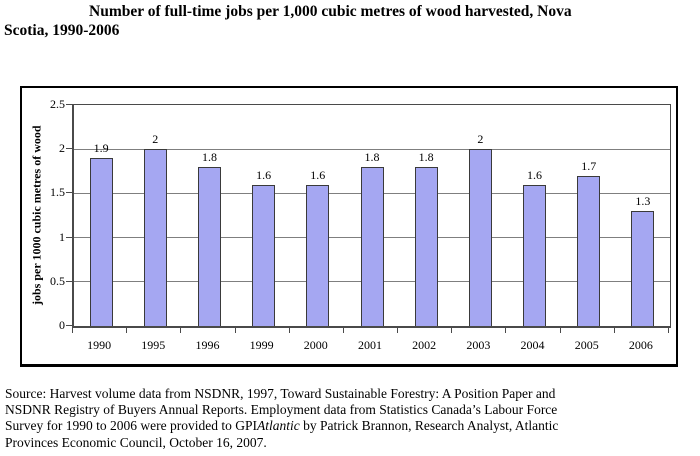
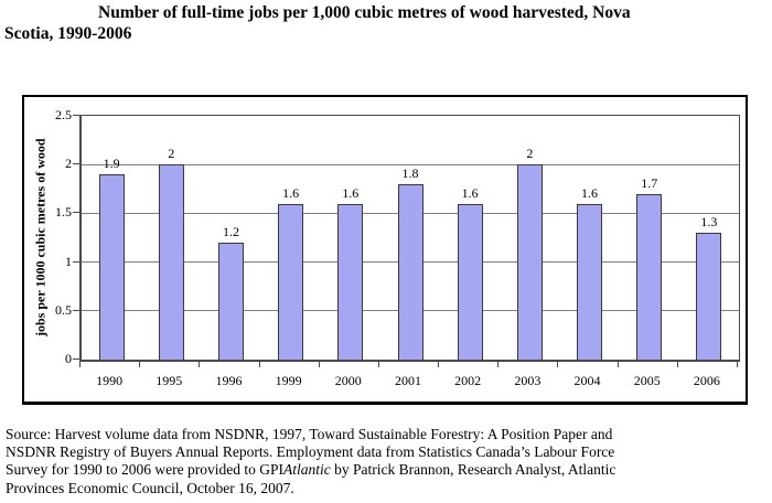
1996: 1.8 -> 1.2
2002: 1.8 -> 1.6
